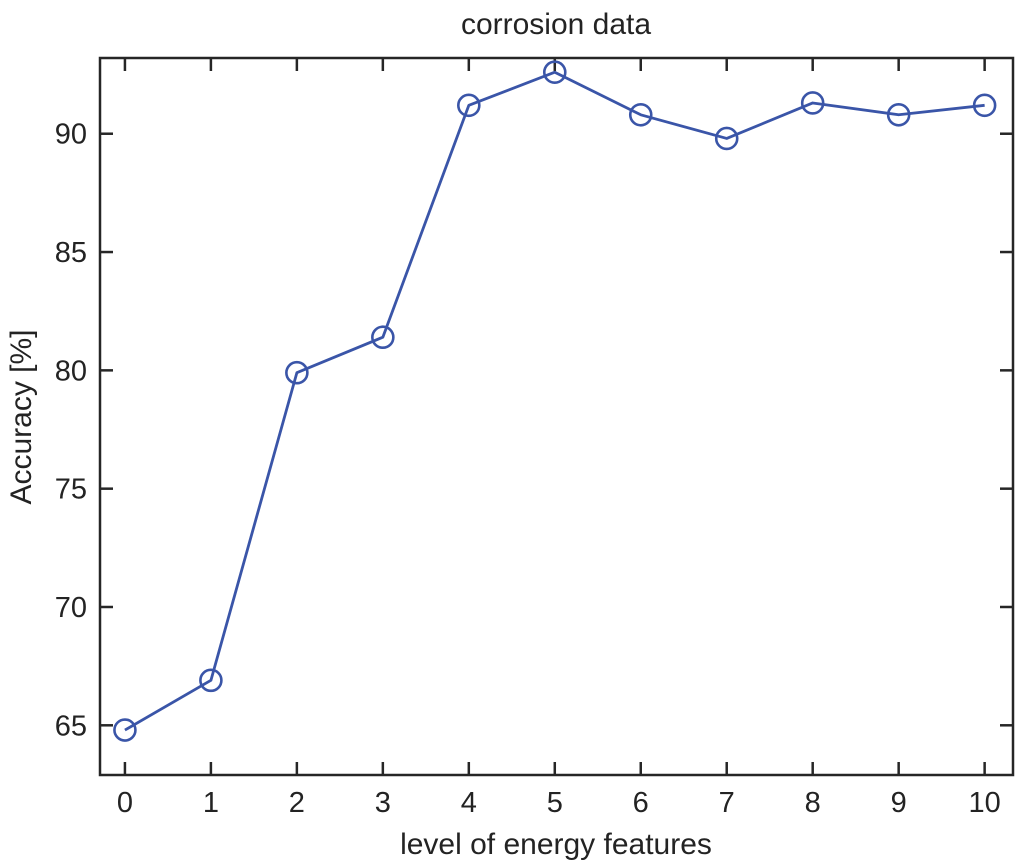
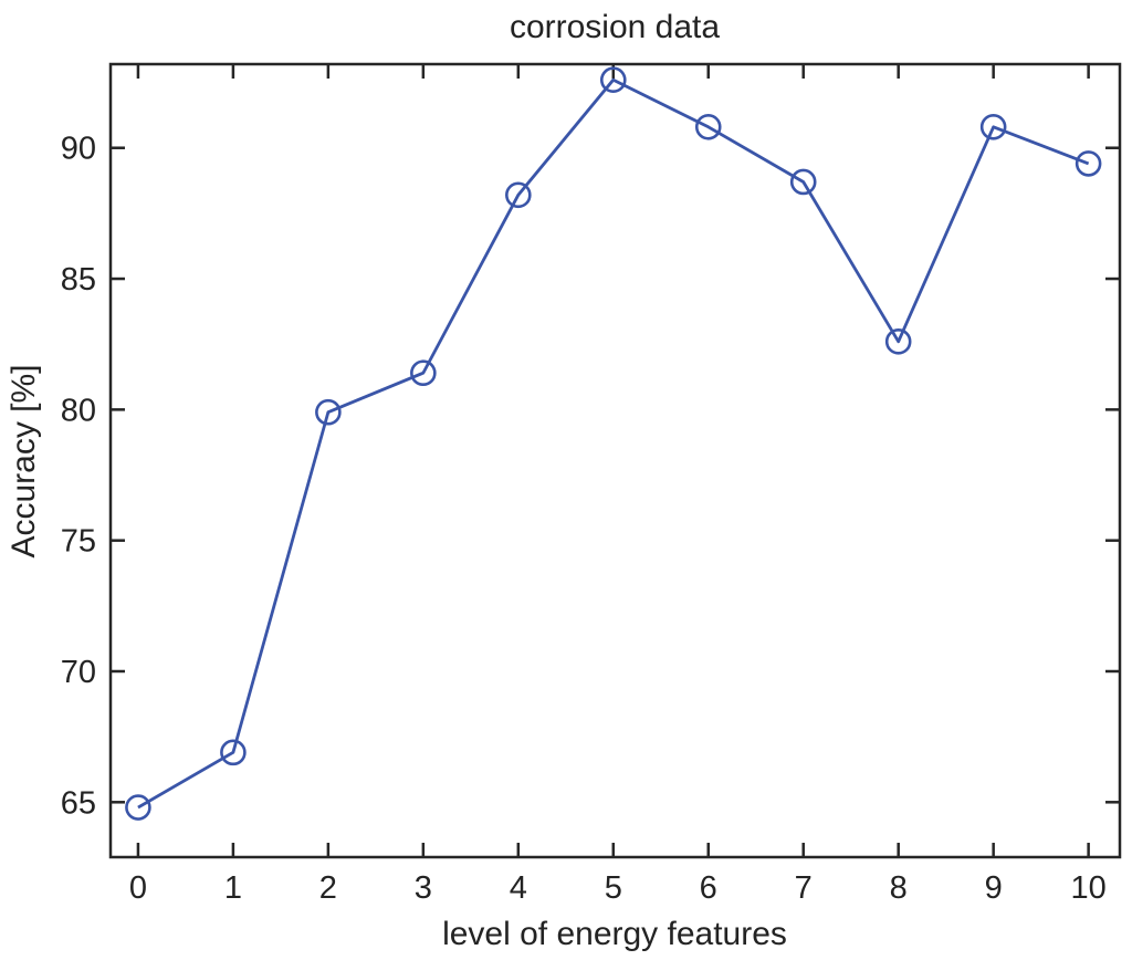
4: 91.2 -> 88.2
7: 89.8 -> 88.7
8: 91.3 -> 82.6
10: 91.2 -> 89.4
